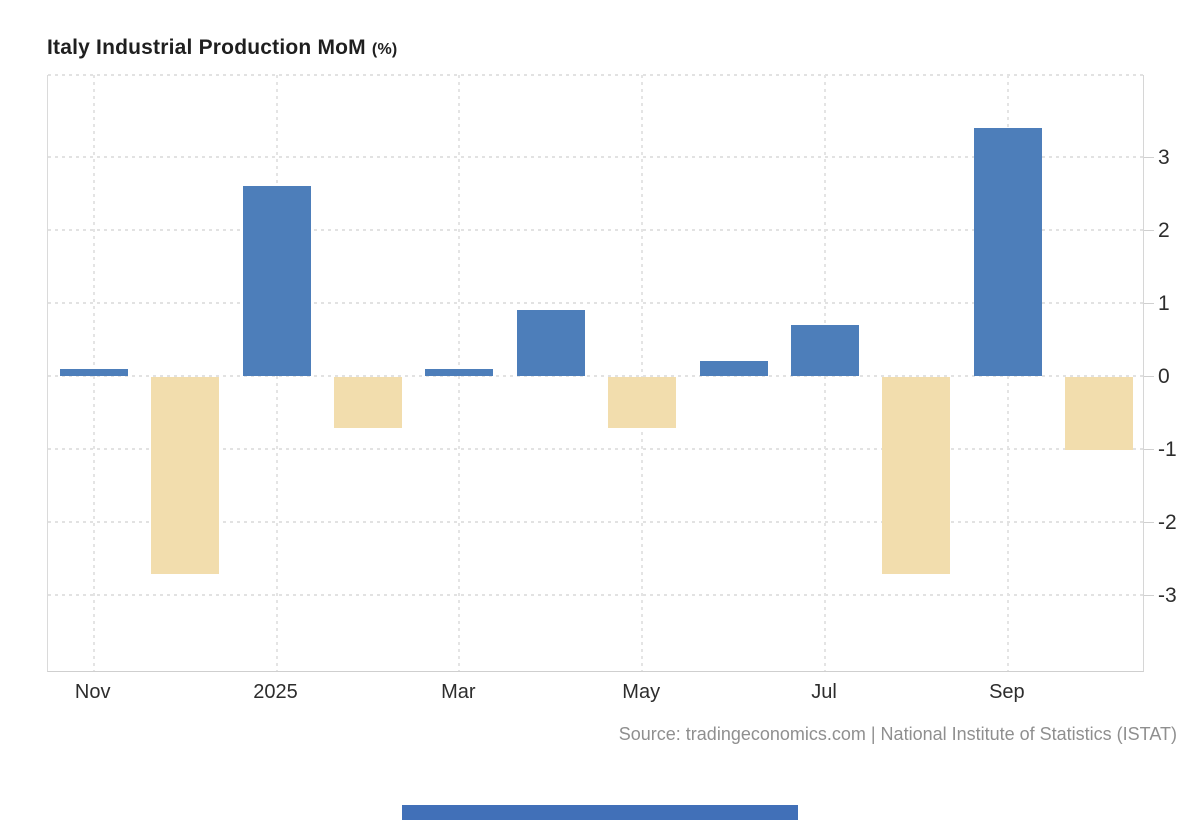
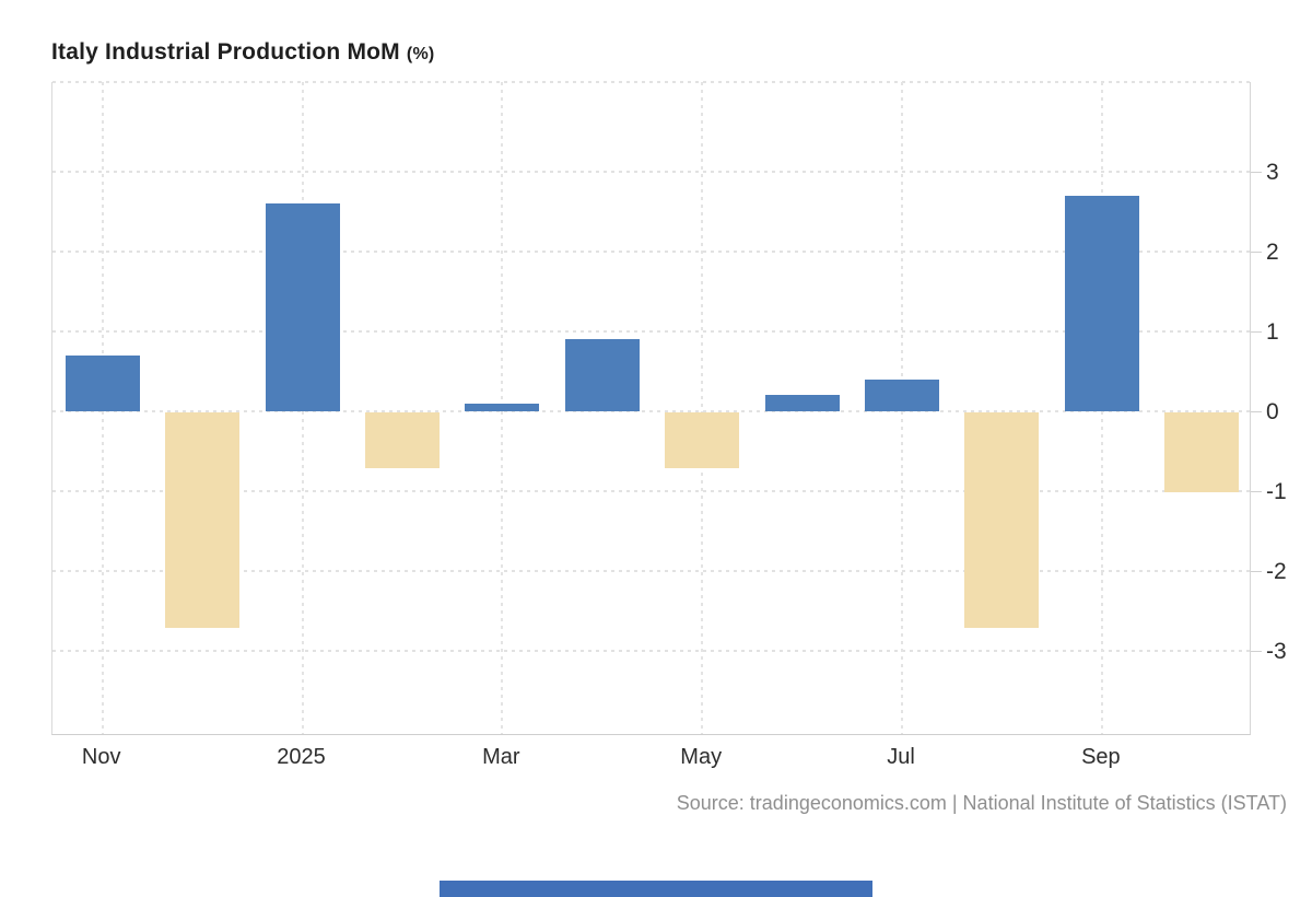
Nov: 0.1 -> 0.7
Jul: 0.7 -> 0.4
Sep: 3.4 -> 2.7
